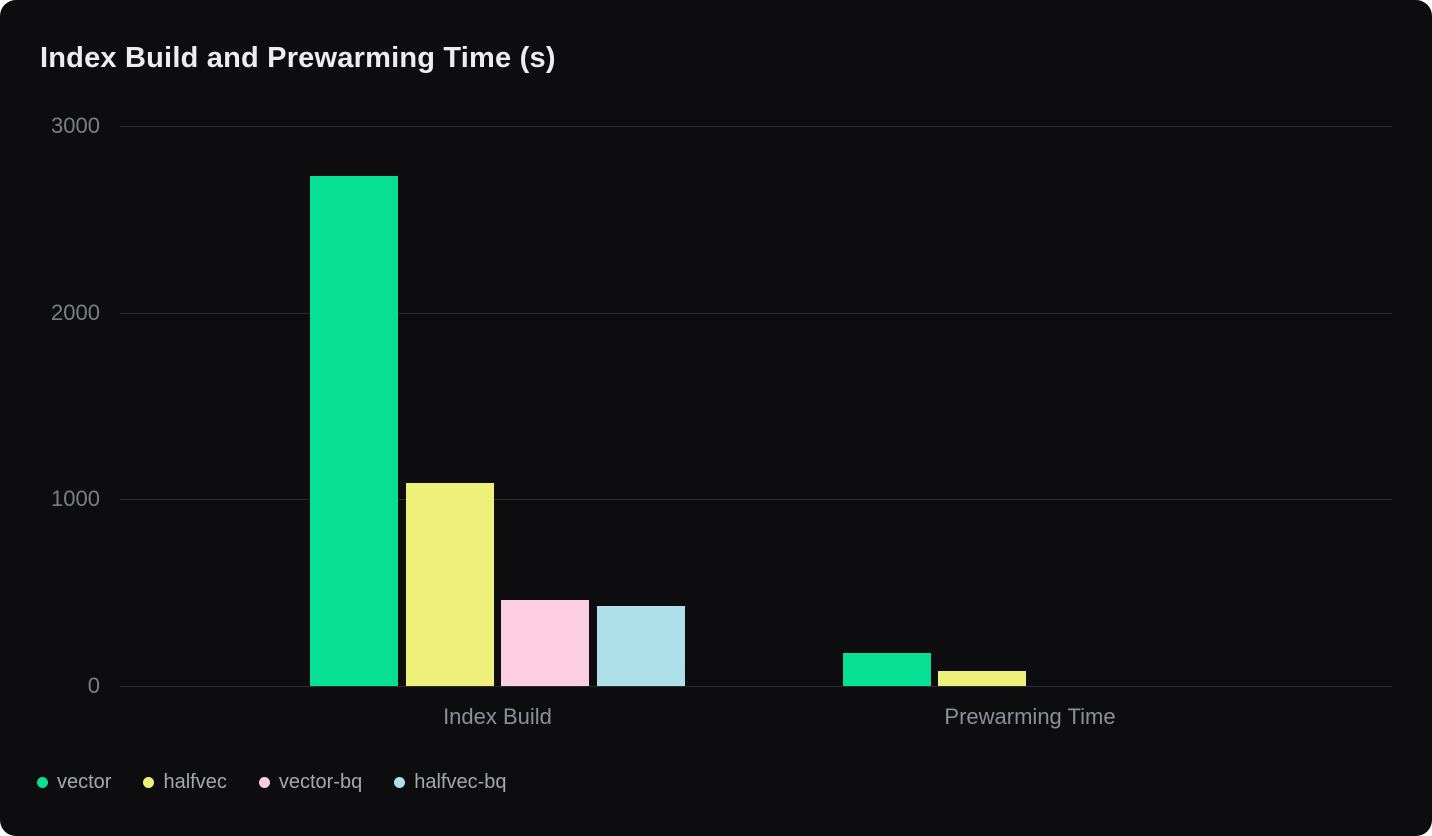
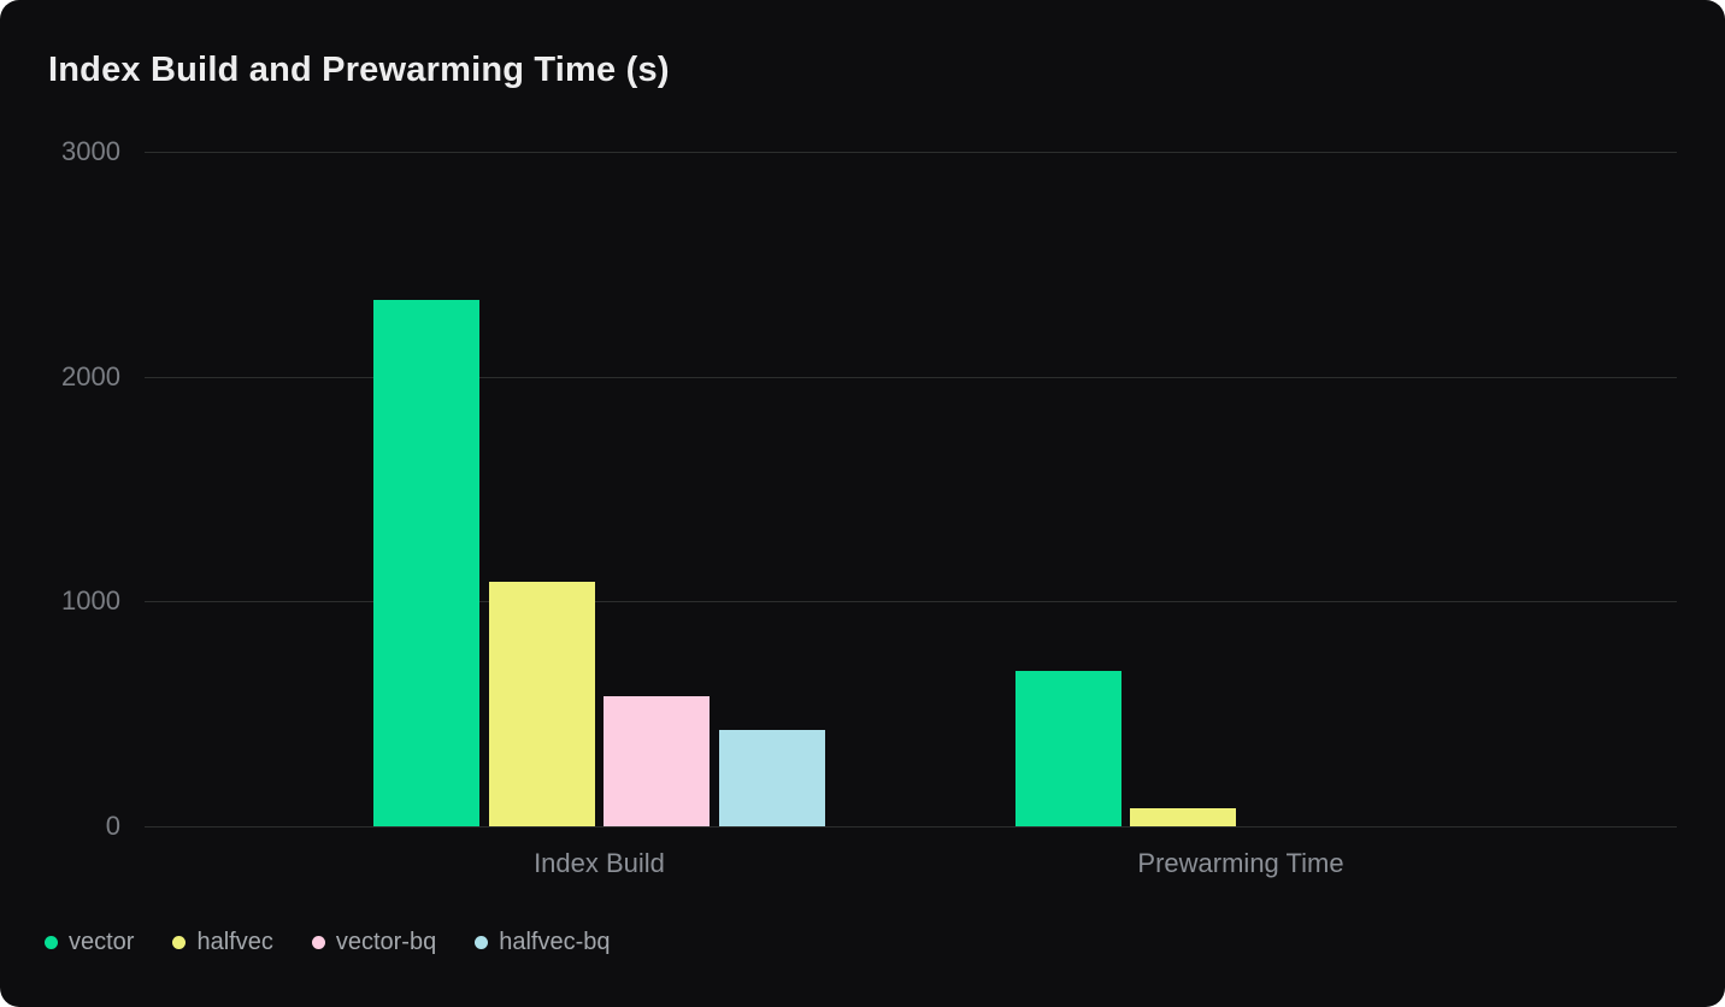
vector/Index Build: 2730 -> 2340
vector-bq/Index Build: 460 -> 580
vector/Prewarming Time: 180 -> 690
